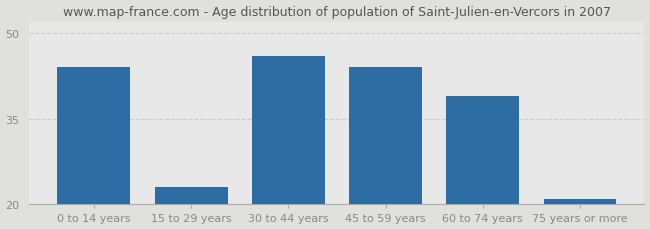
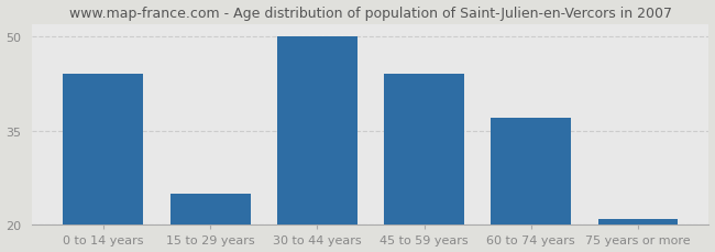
15 to 29 years: 23 -> 25
30 to 44 years: 46 -> 50
60 to 74 years: 39 -> 37
